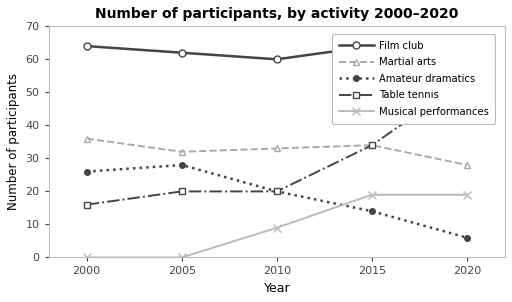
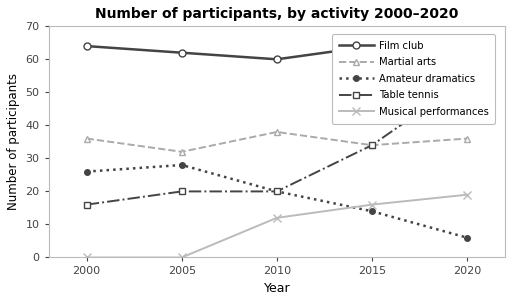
Martial arts/2010: 33 -> 38
Musical performances/2010: 9 -> 12
Musical performances/2015: 19 -> 16
Martial arts/2020: 28 -> 36
